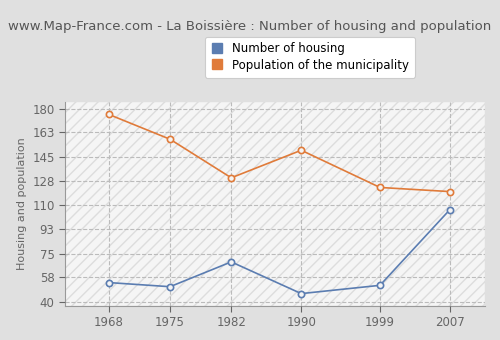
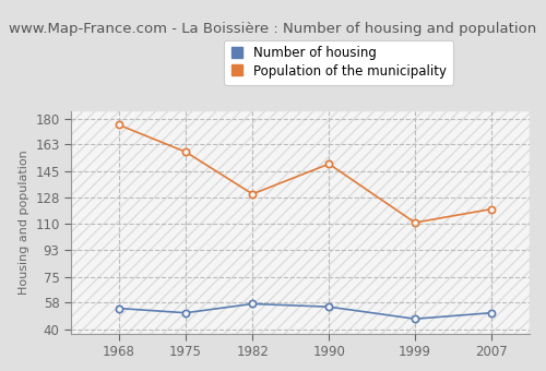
Number of housing/1982: 69 -> 57
Number of housing/1990: 46 -> 55
Number of housing/1999: 52 -> 47
Population of the municipality/1999: 123 -> 111
Number of housing/2007: 107 -> 51
